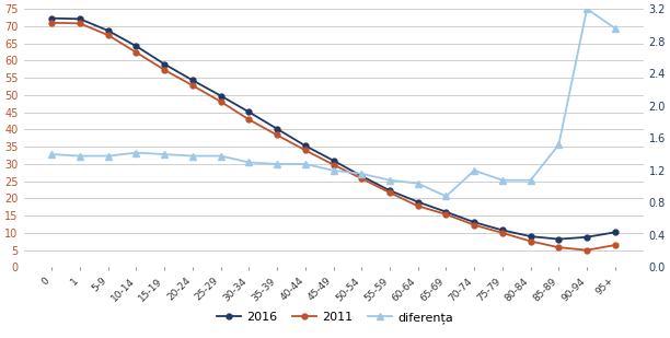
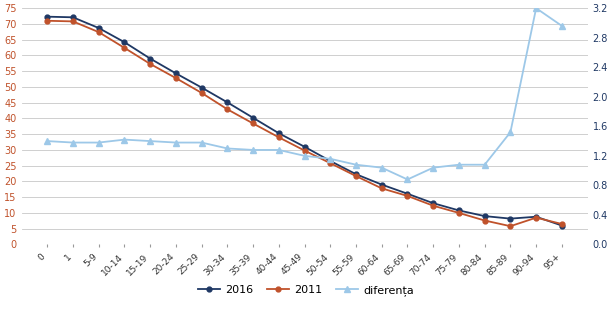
diferența/70-74: 1.20 -> 1.04
2011/90-94: 5.0 -> 8.5
2016/95+: 10.2 -> 6.0
